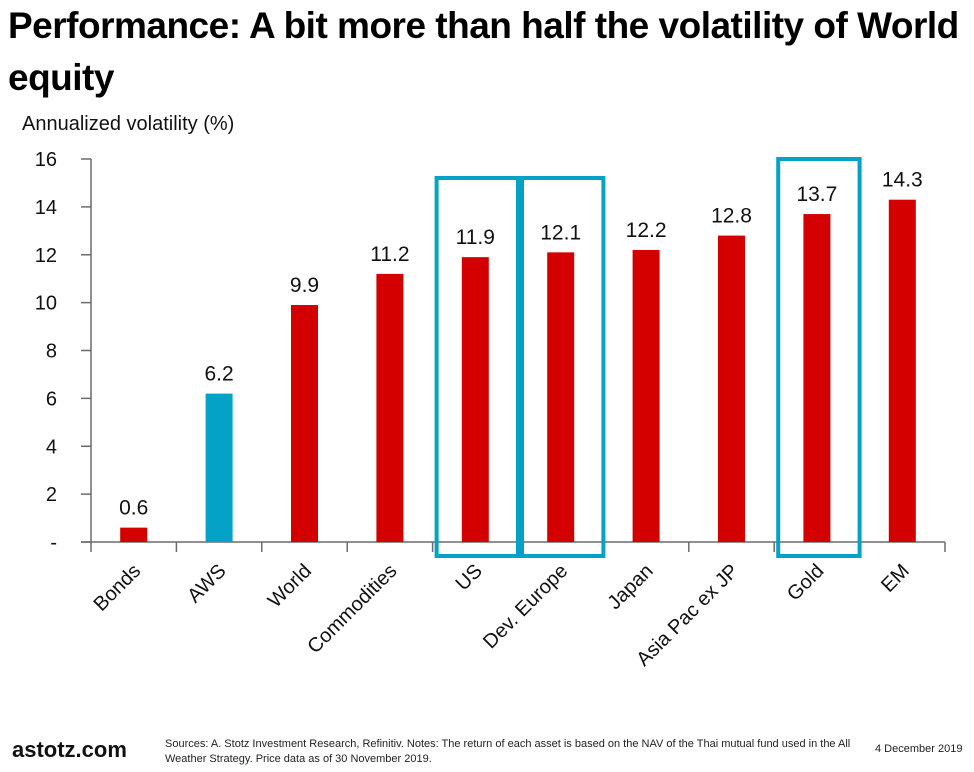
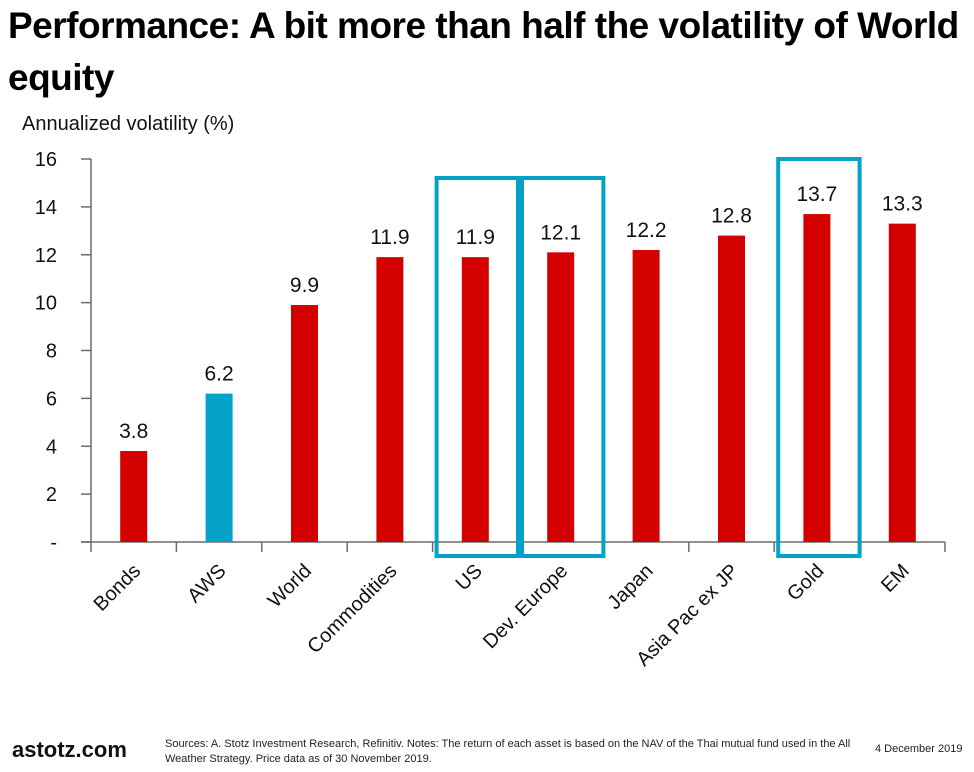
Bonds: 0.6 -> 3.8
Commodities: 11.2 -> 11.9
EM: 14.3 -> 13.3
